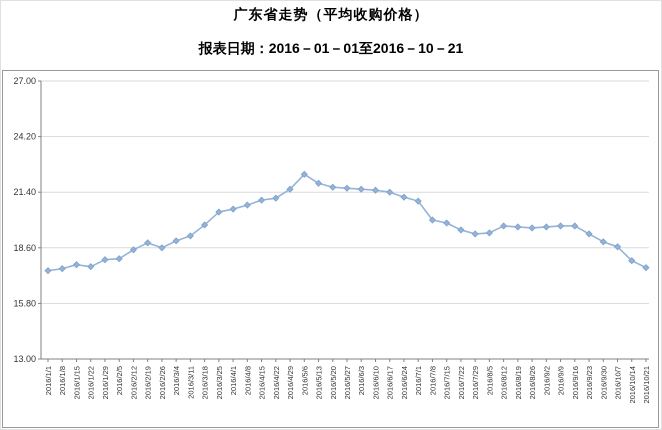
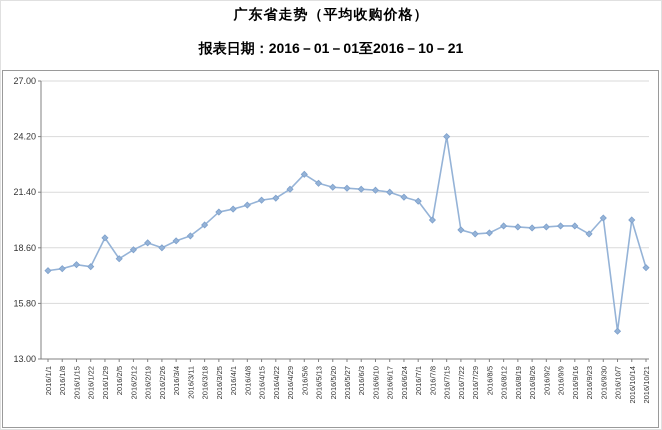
2016/1/29: 18.0 -> 19.1
2016/7/15: 19.9 -> 24.2
2016/9/30: 18.9 -> 20.1
2016/10/7: 18.6 -> 14.4
2016/10/14: 17.9 -> 20.0
